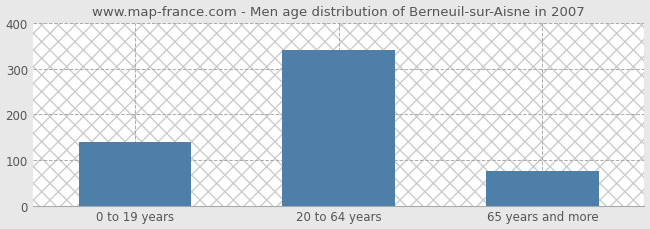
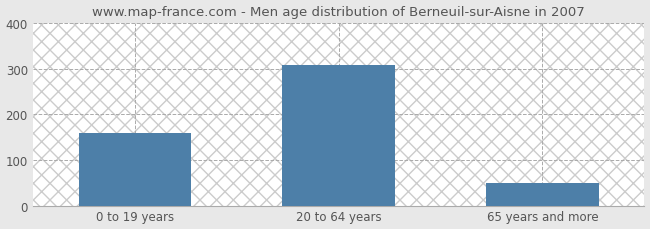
0 to 19 years: 140 -> 158
20 to 64 years: 340 -> 308
65 years and more: 75 -> 50
